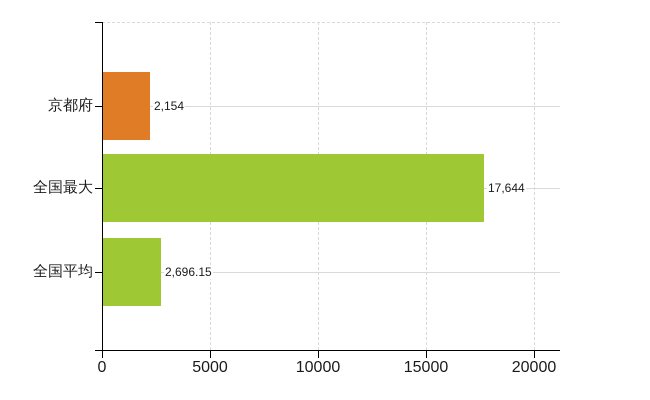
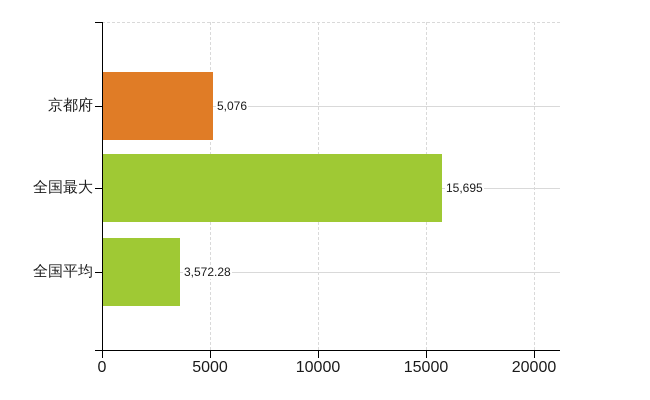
京都府: 2,154 -> 5,076
全国最大: 17,644 -> 15,695
全国平均: 2,696.15 -> 3,572.28
